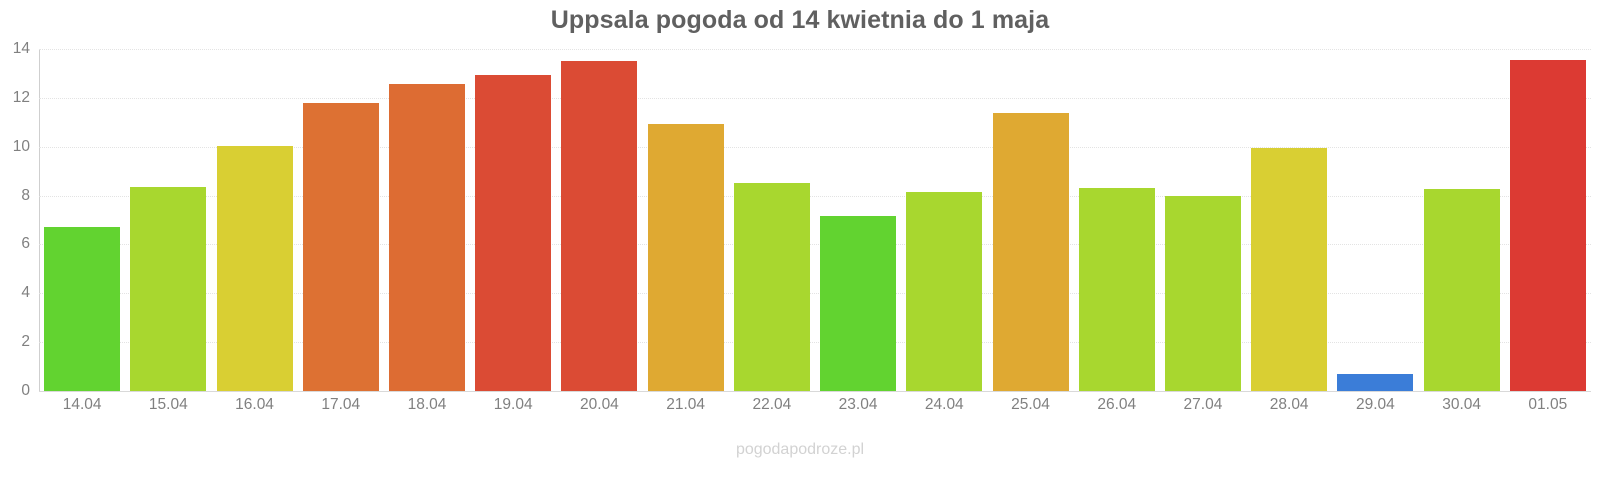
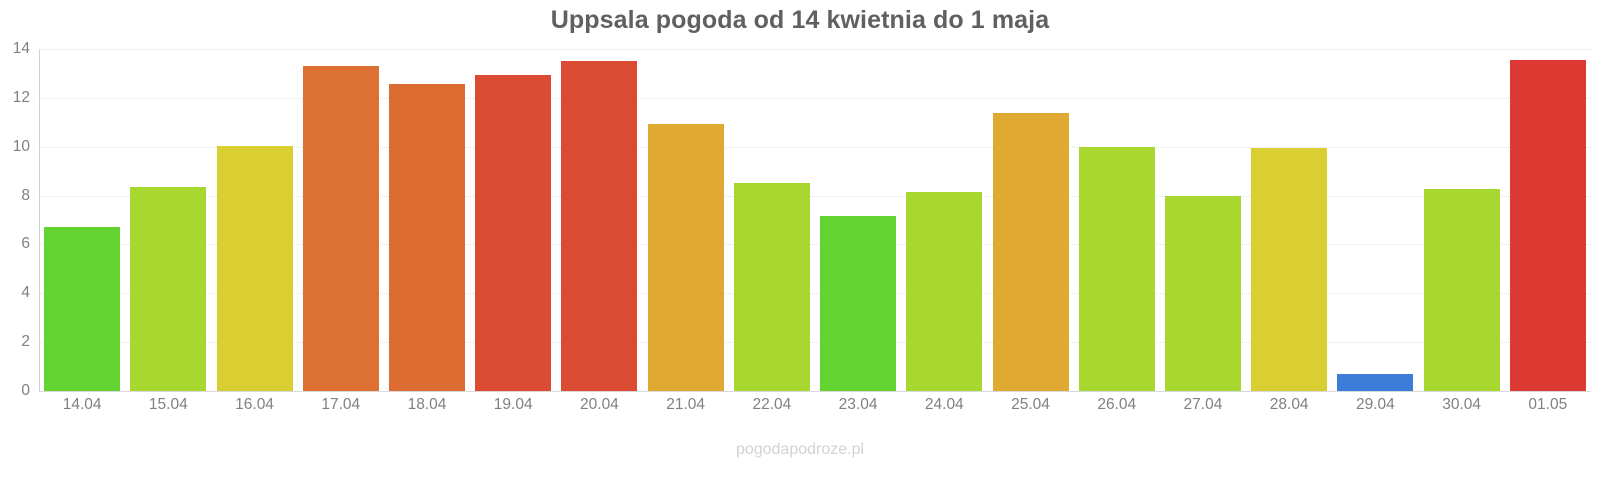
17.04: 11.8 -> 13.3
26.04: 8.3 -> 10.0
